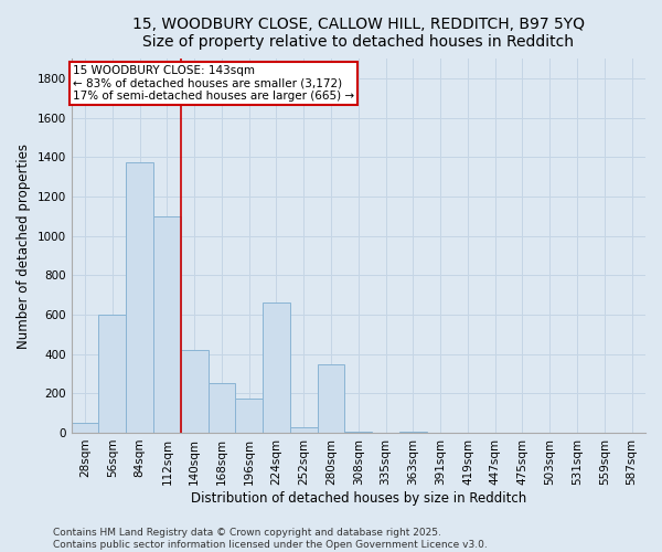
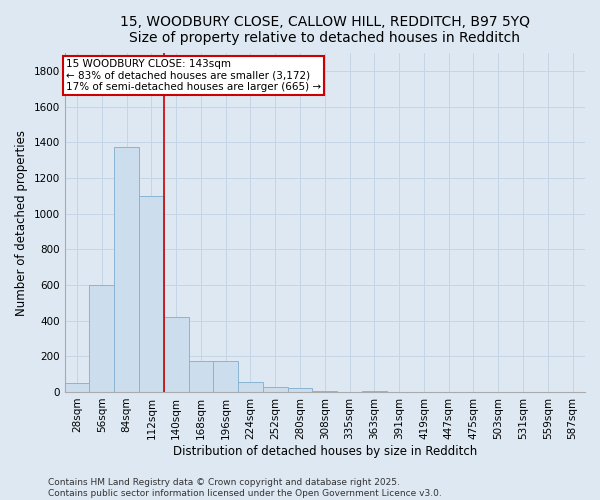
168sqm: 250 -> 180
224sqm: 660 -> 60
280sqm: 350 -> 20
